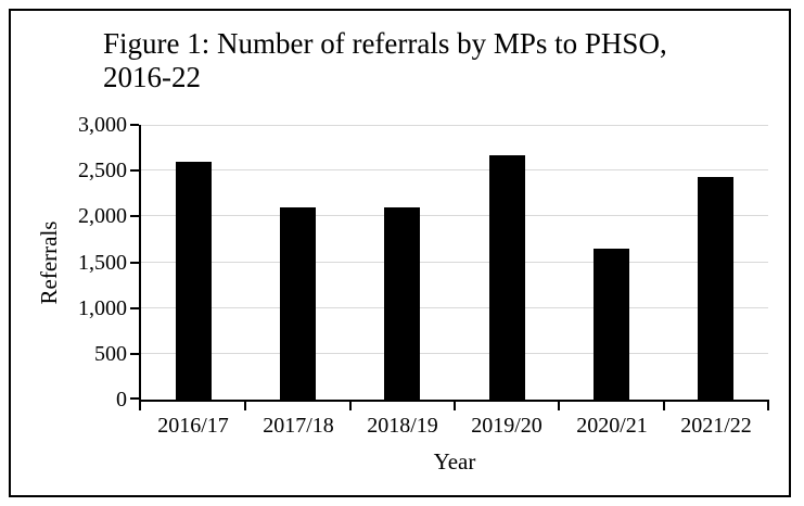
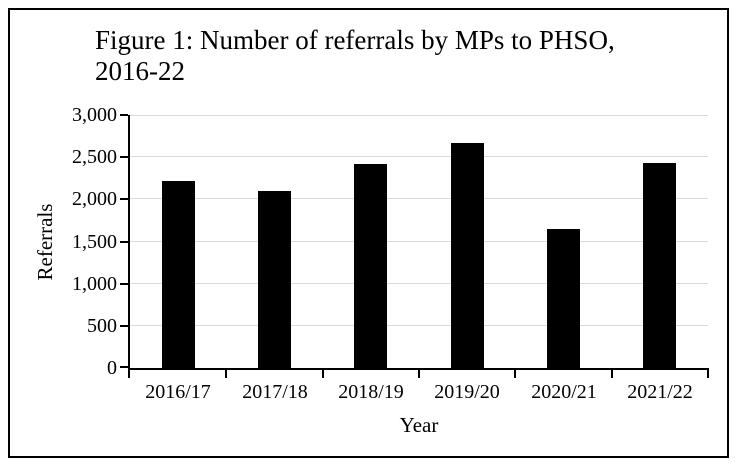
2016/17: 2600 -> 2200
2018/19: 2100 -> 2400
